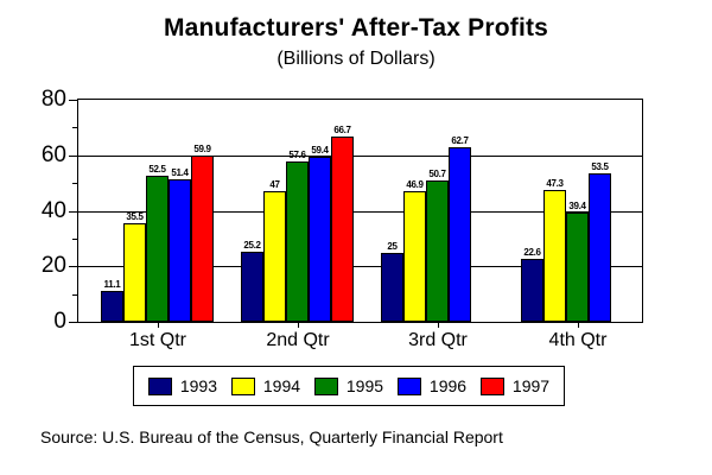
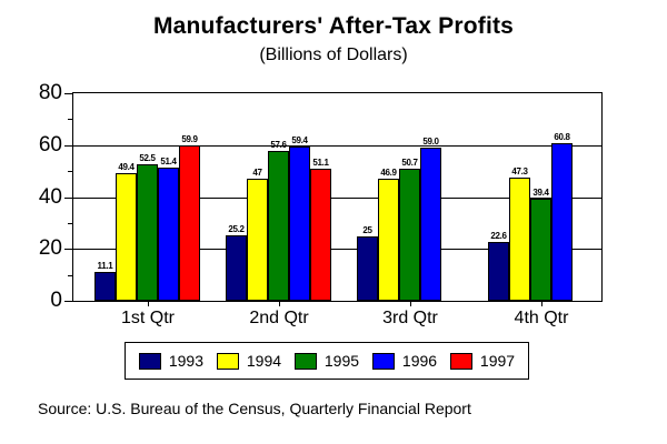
1994/1st Qtr: 35.5 -> 49.4
1997/2nd Qtr: 66.7 -> 51.1
1996/3rd Qtr: 62.7 -> 59.0
1996/4th Qtr: 53.5 -> 60.8
